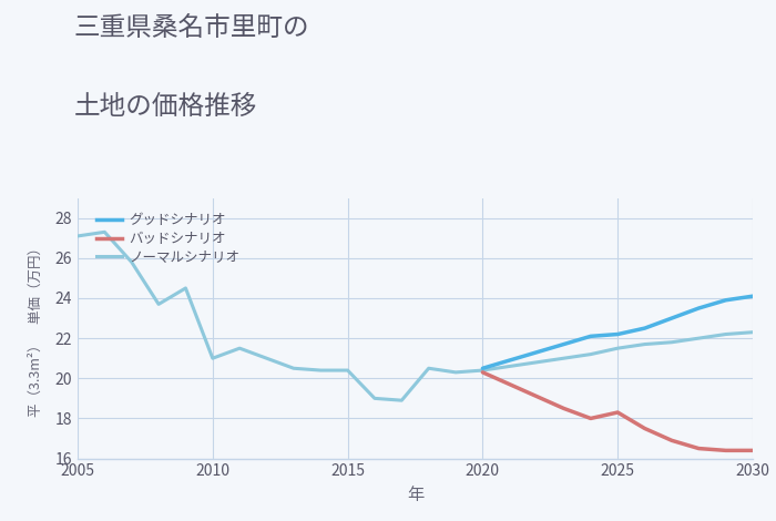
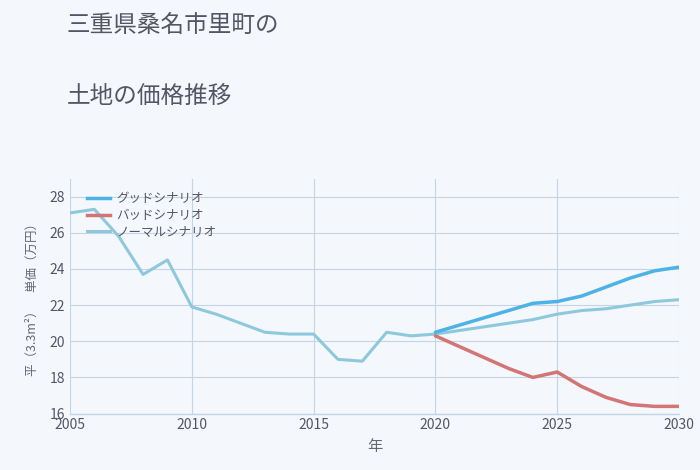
ノーマルシナリオ/2010: 21.0 -> 21.9
